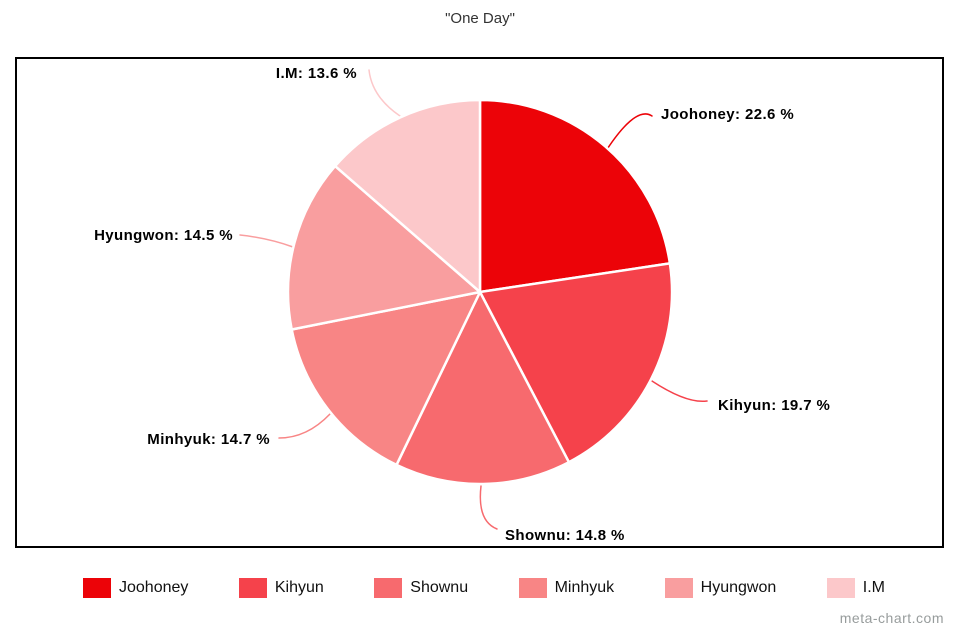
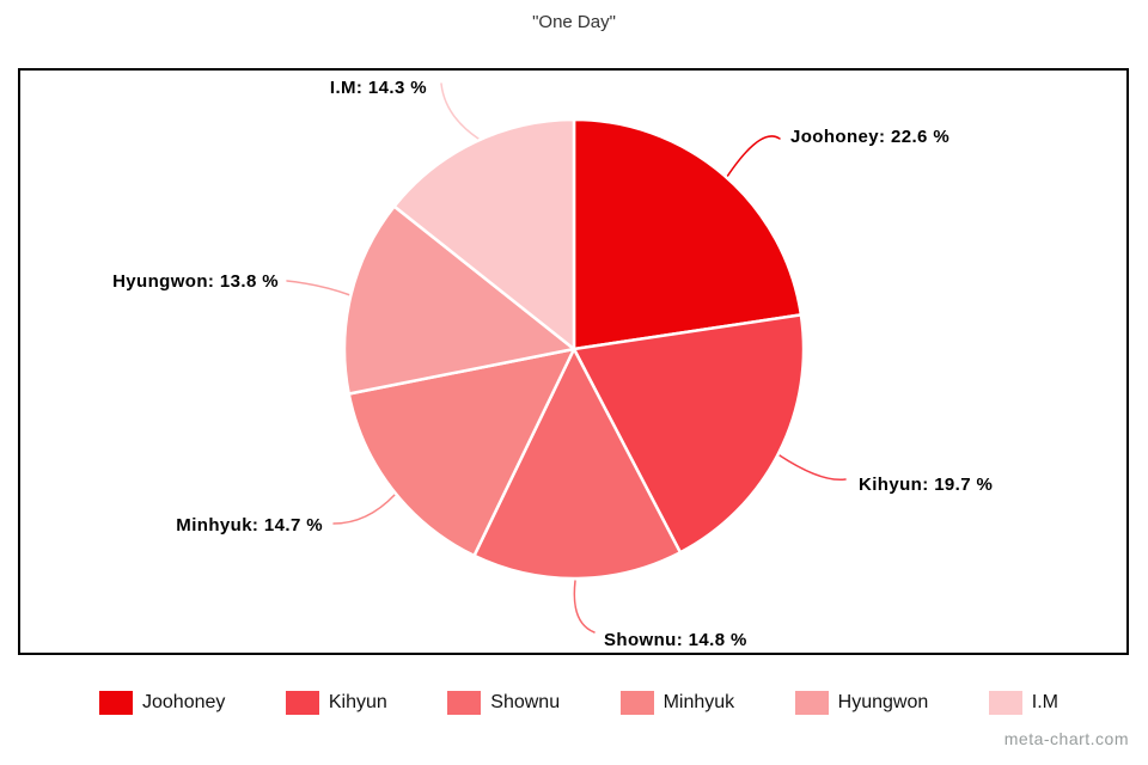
Hyungwon: 14.5 -> 13.8
I.M: 13.6 -> 14.3
